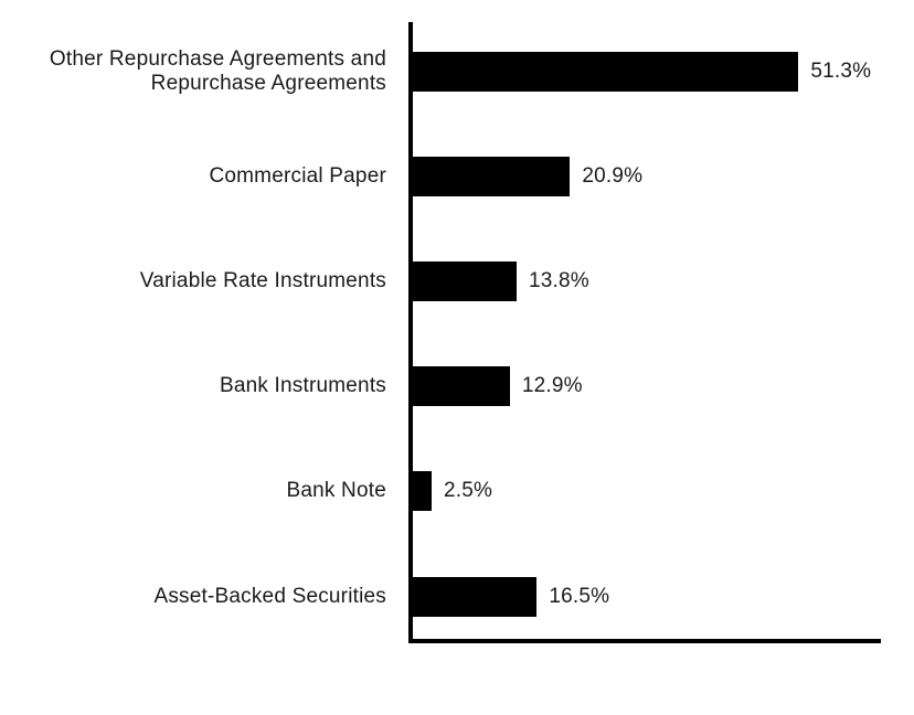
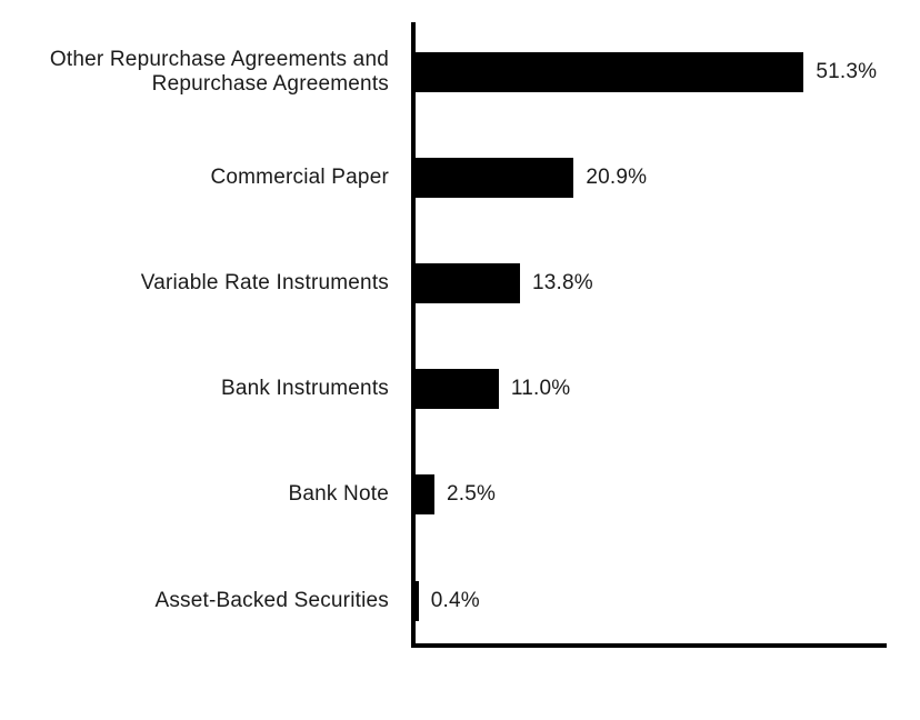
Bank Instruments: 12.9% -> 11.0%
Asset-Backed Securities: 16.5% -> 0.4%
